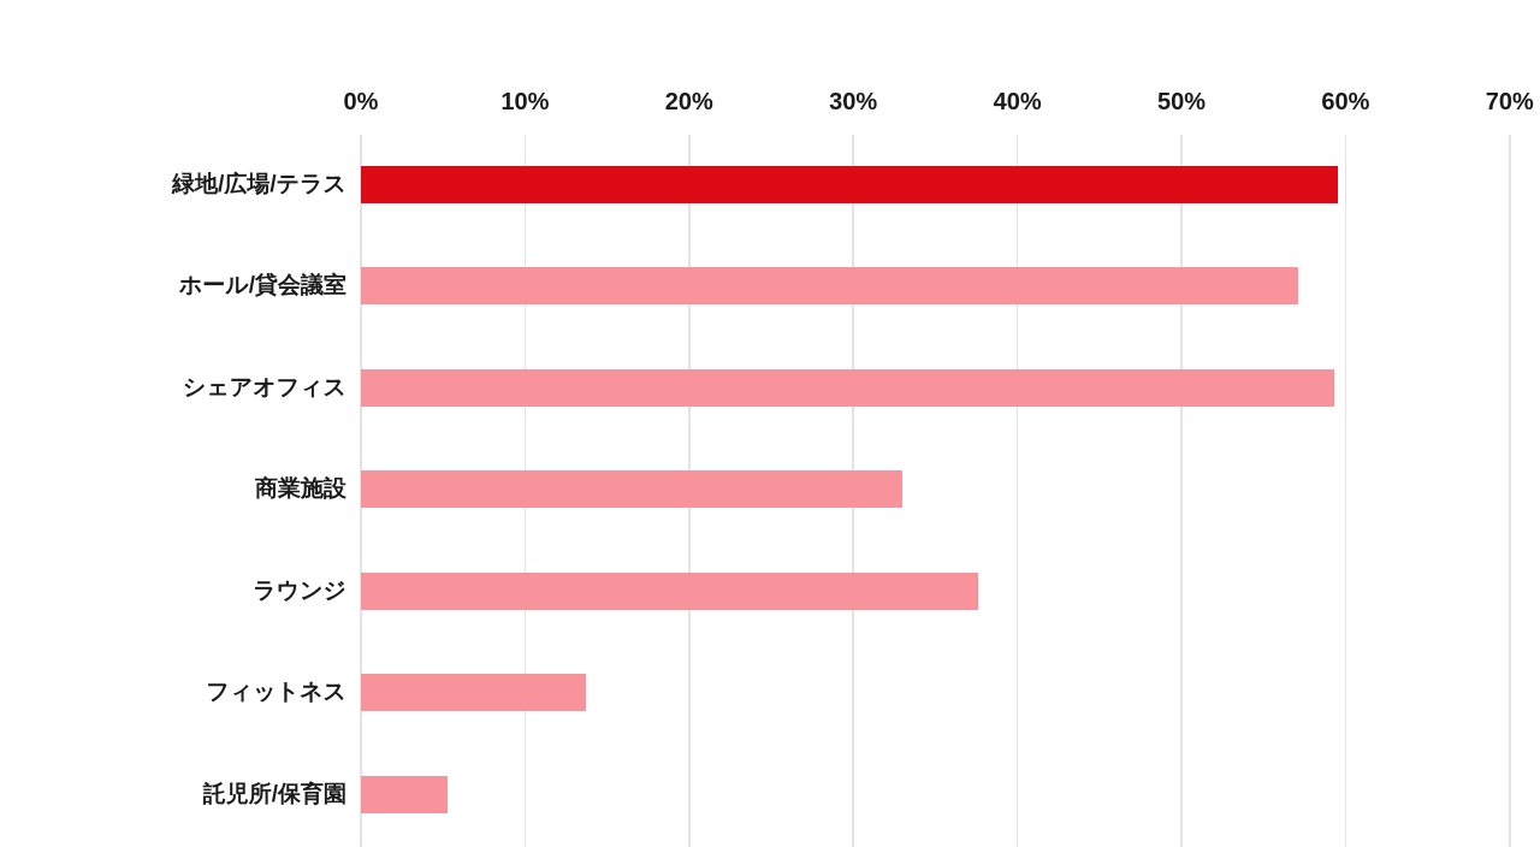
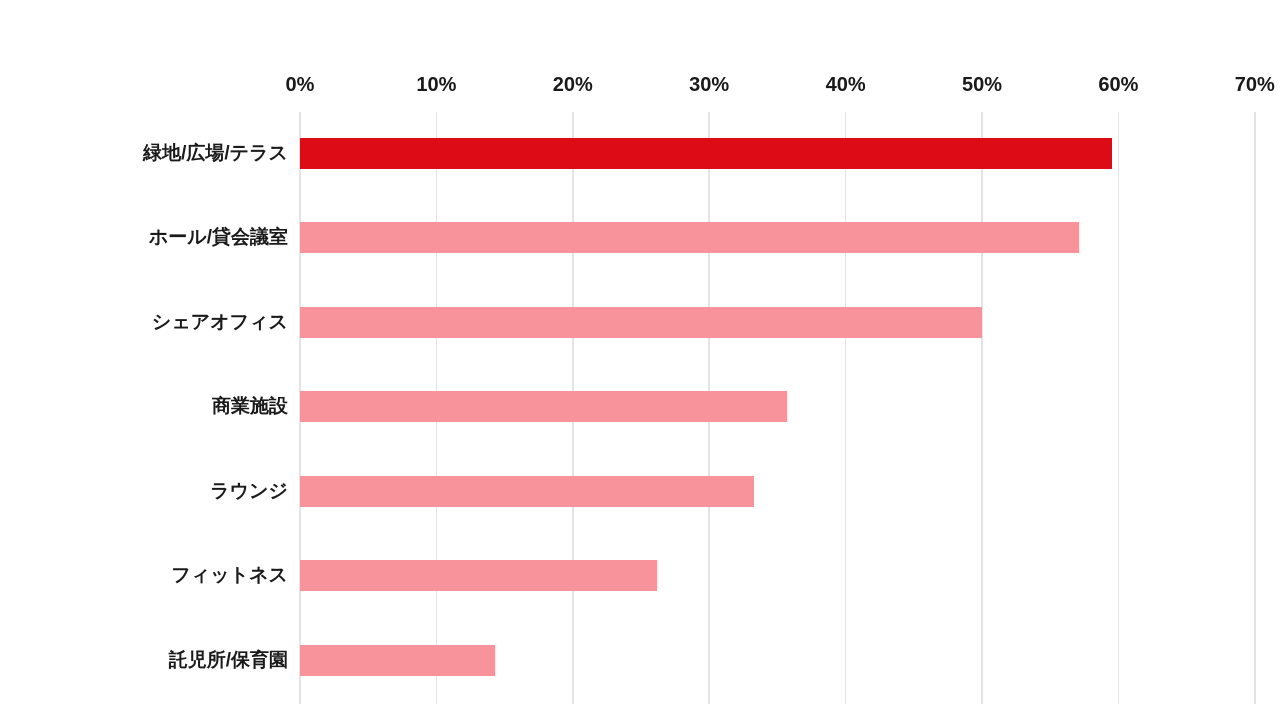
シェアオフィス: 59.3% -> 50.0%
商業施設: 33.0% -> 35.7%
ラウンジ: 37.6% -> 33.3%
フィットネス: 13.7% -> 26.2%
託児所/保育園: 5.3% -> 14.3%
